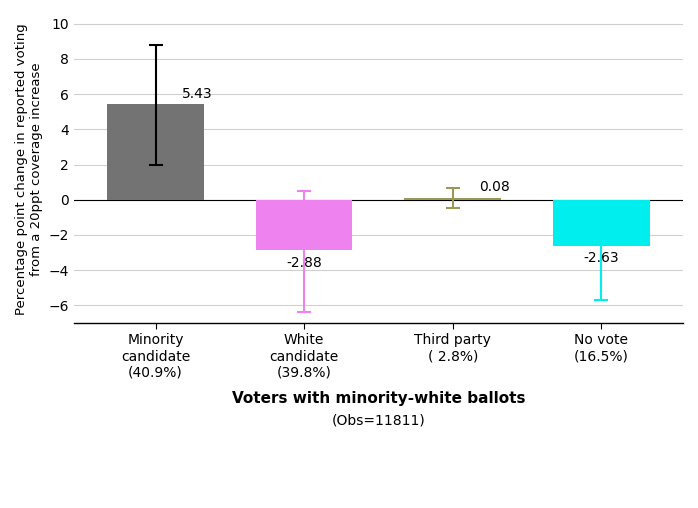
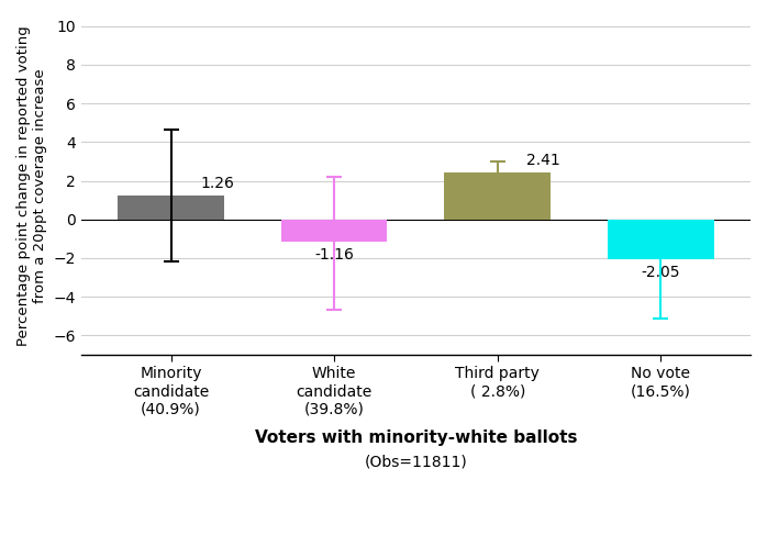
Minority candidate (40.9%): 5.43 -> 1.26
White candidate (39.8%): -2.88 -> -1.16
Third party ( 2.8%): 0.08 -> 2.41
No vote (16.5%): -2.63 -> -2.05
